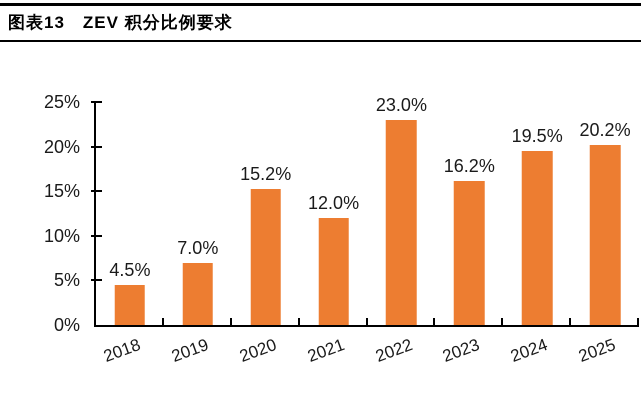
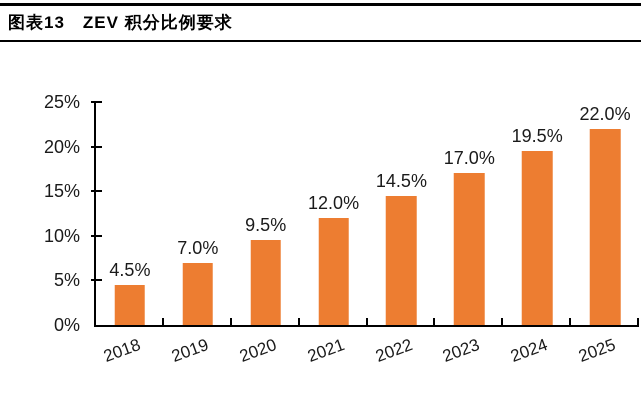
2020: 15.2% -> 9.5%
2022: 23.0% -> 14.5%
2023: 16.2% -> 17.0%
2025: 20.2% -> 22.0%
